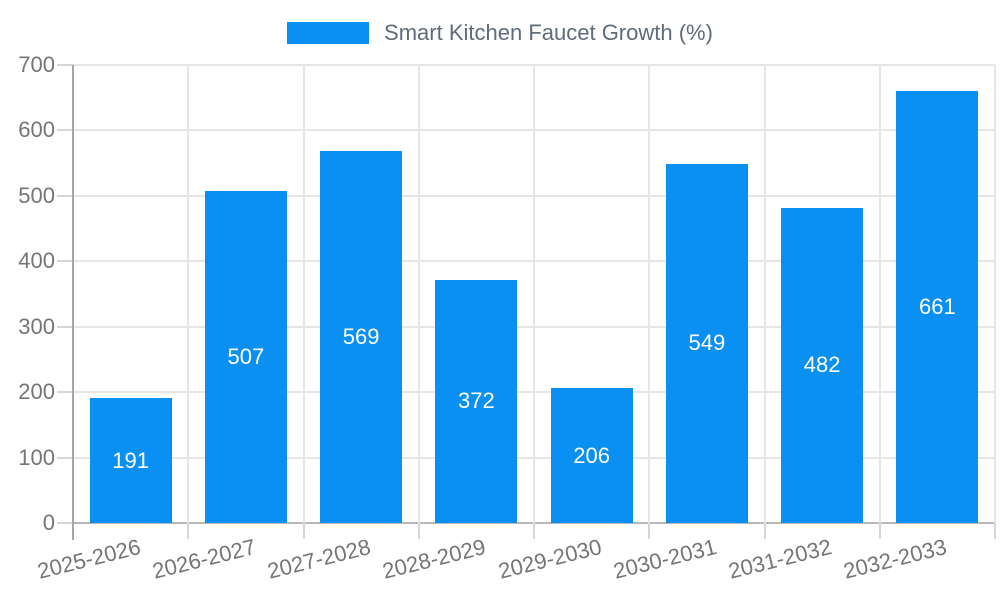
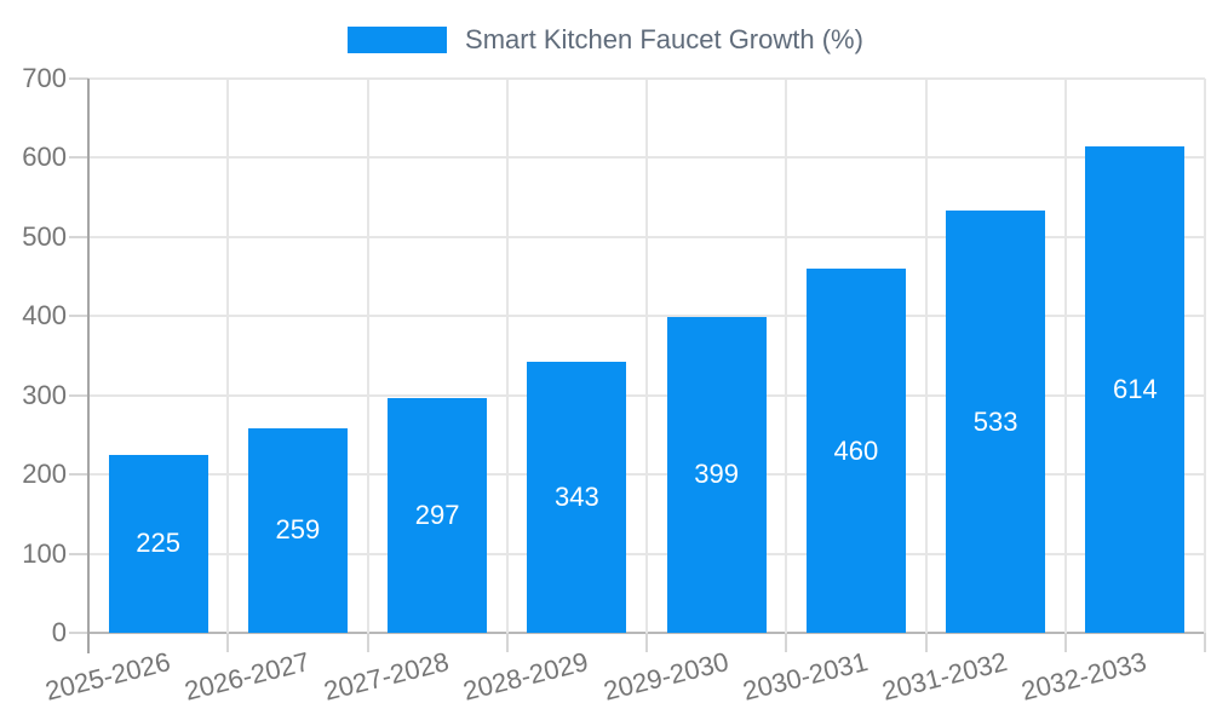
2025-2026: 191 -> 225
2026-2027: 507 -> 259
2027-2028: 569 -> 297
2028-2029: 372 -> 343
2029-2030: 206 -> 399
2030-2031: 549 -> 460
2031-2032: 482 -> 533
2032-2033: 661 -> 614
